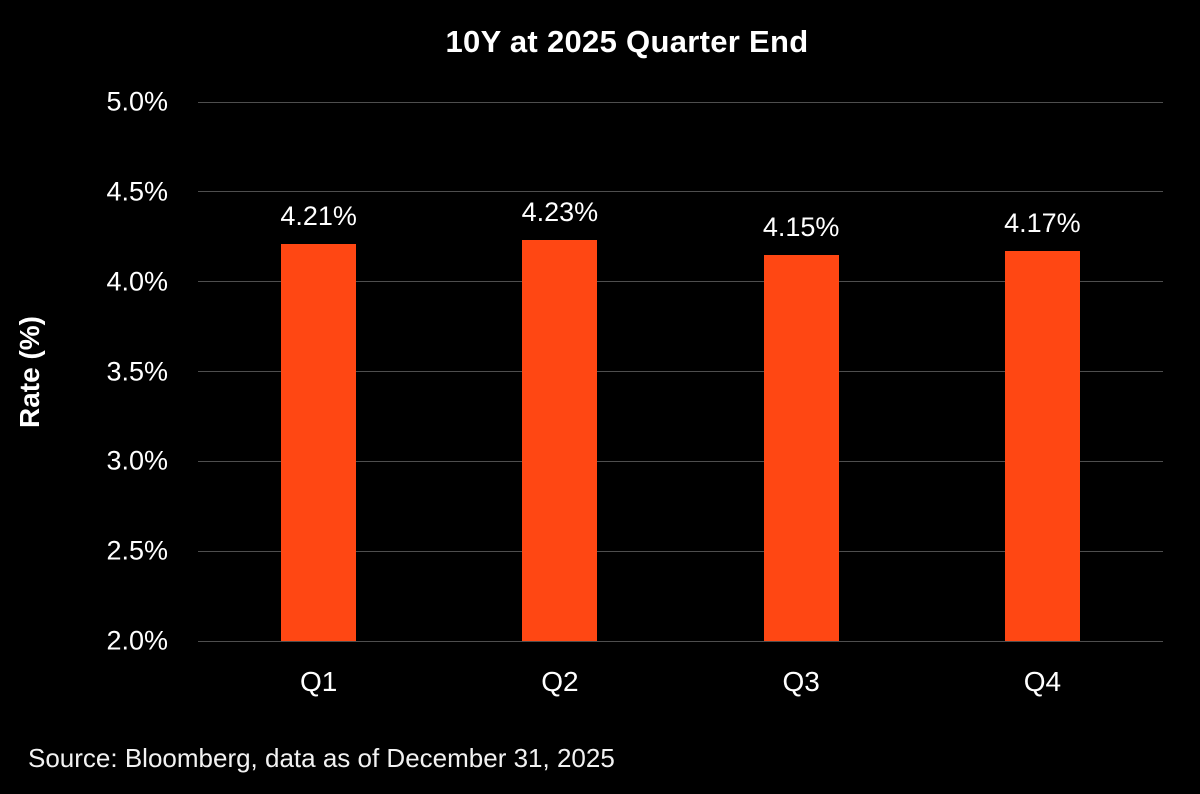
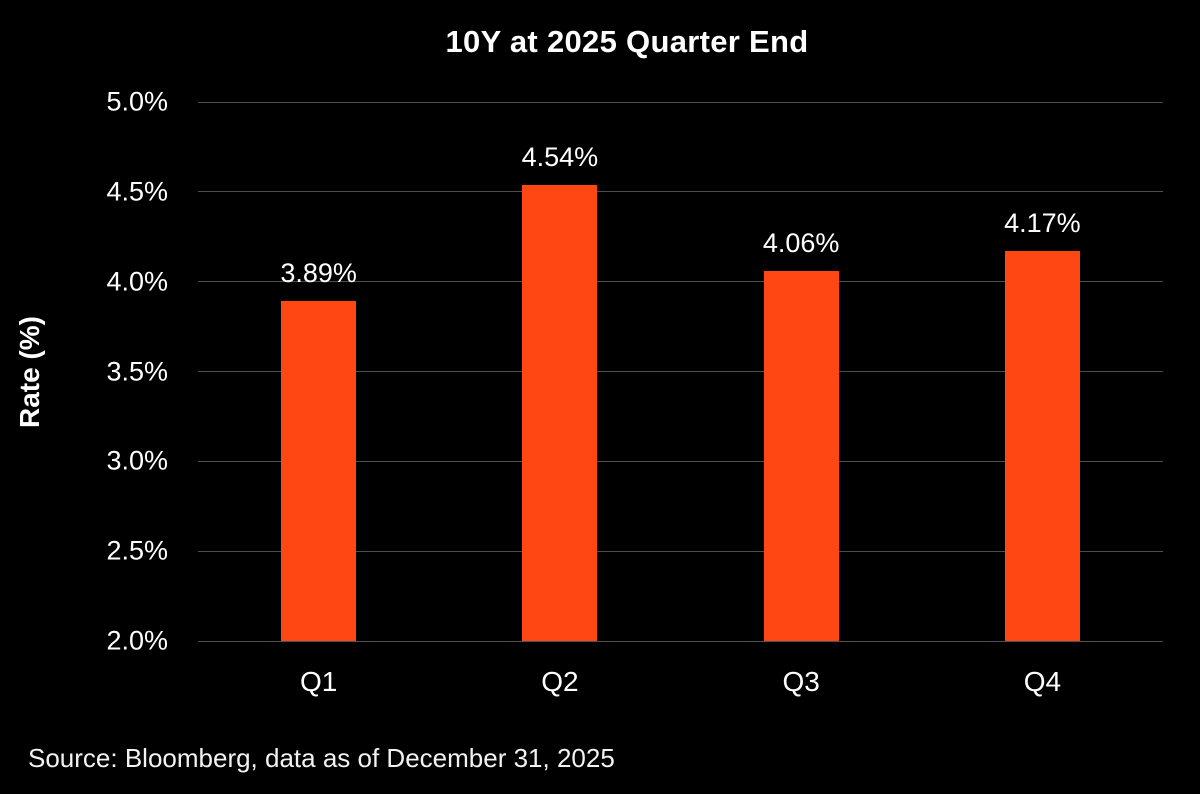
Q1: 4.21% -> 3.89%
Q2: 4.23% -> 4.54%
Q3: 4.15% -> 4.06%
